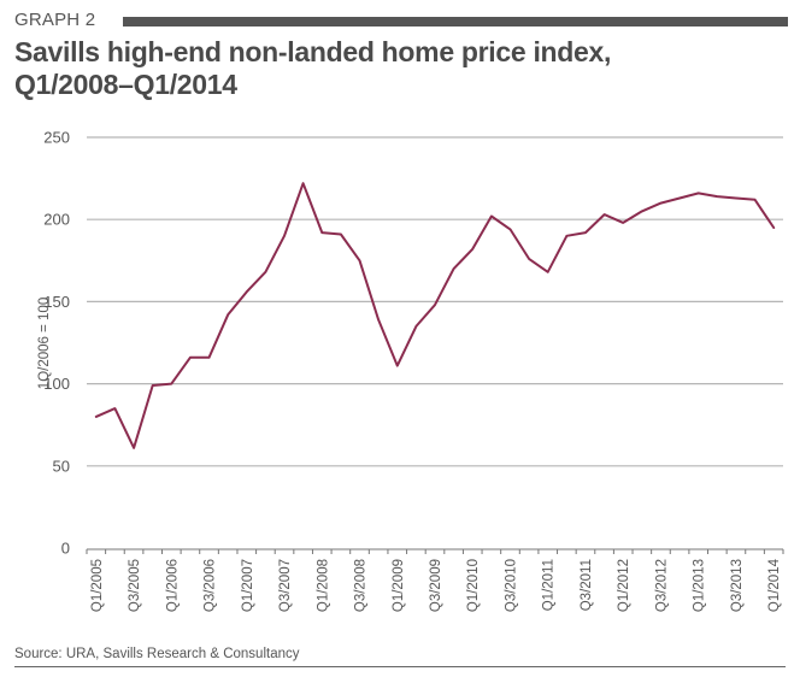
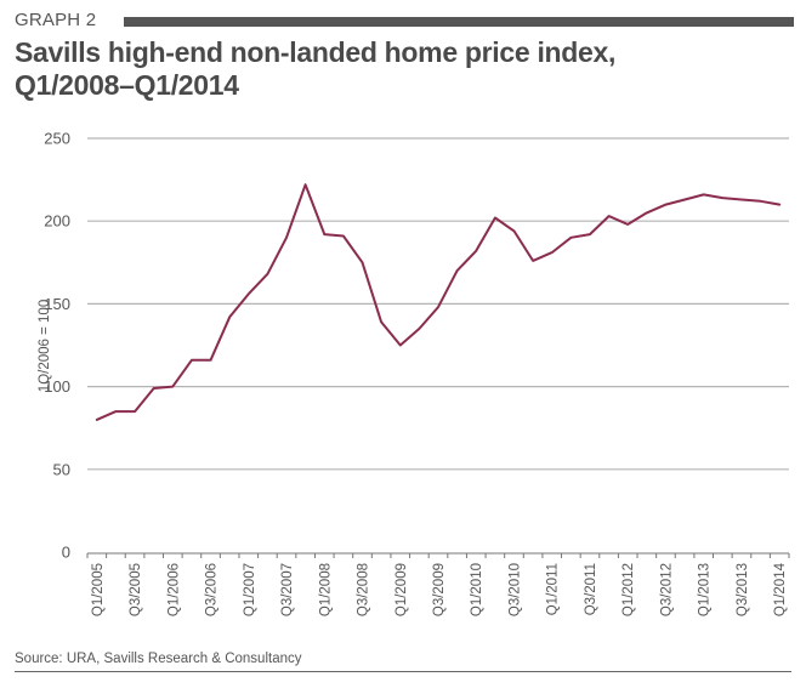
Q3/2005: 61 -> 85
Q1/2009: 111 -> 125
Q1/2011: 168 -> 181
Q1/2014: 195 -> 210
